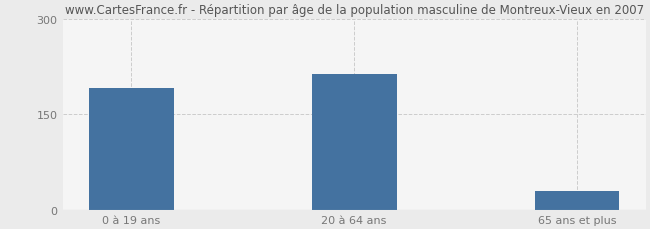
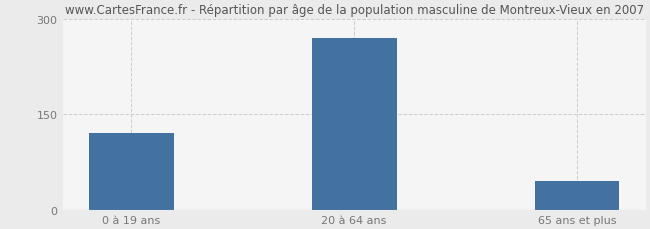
0 à 19 ans: 192 -> 120
20 à 64 ans: 214 -> 270
65 ans et plus: 30 -> 45
